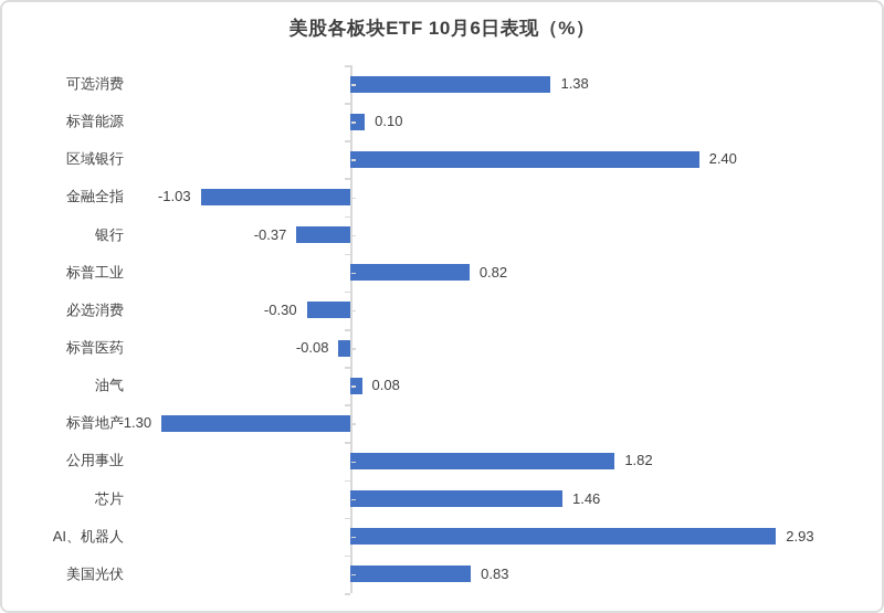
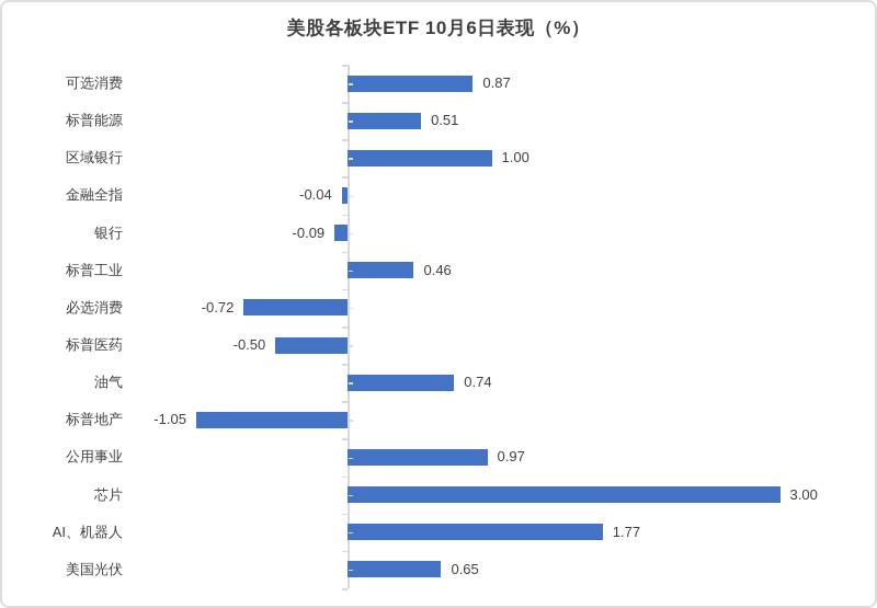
可选消费: 1.38 -> 0.87
标普能源: 0.10 -> 0.51
区域银行: 2.40 -> 1.00
金融全指: -1.03 -> -0.04
银行: -0.37 -> -0.09
标普工业: 0.82 -> 0.46
必选消费: -0.30 -> -0.72
标普医药: -0.08 -> -0.50
油气: 0.08 -> 0.74
标普地产: -1.30 -> -1.05
公用事业: 1.82 -> 0.97
芯片: 1.46 -> 3.00
AI、机器人: 2.93 -> 1.77
美国光伏: 0.83 -> 0.65
